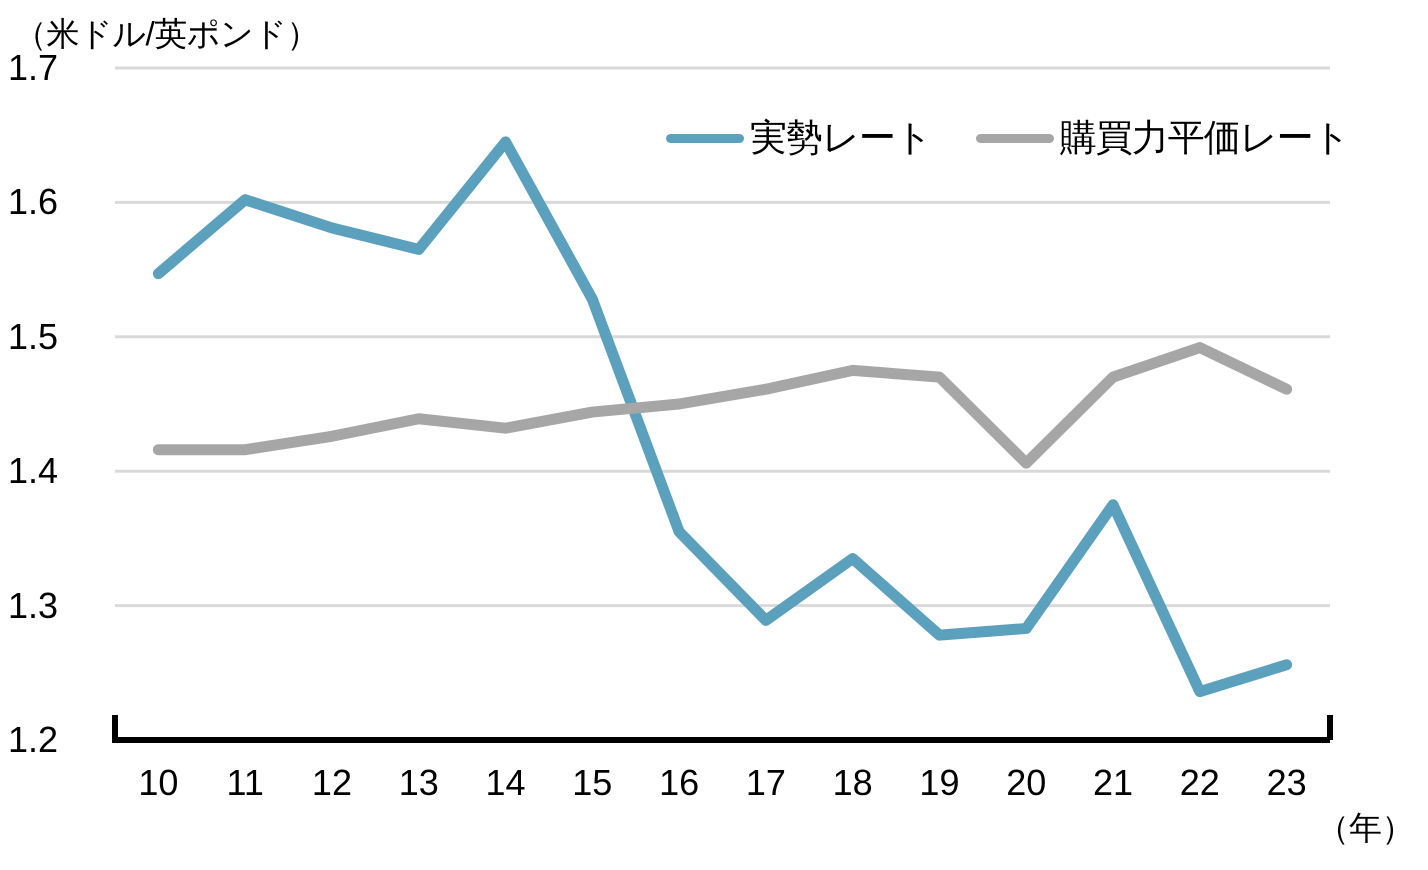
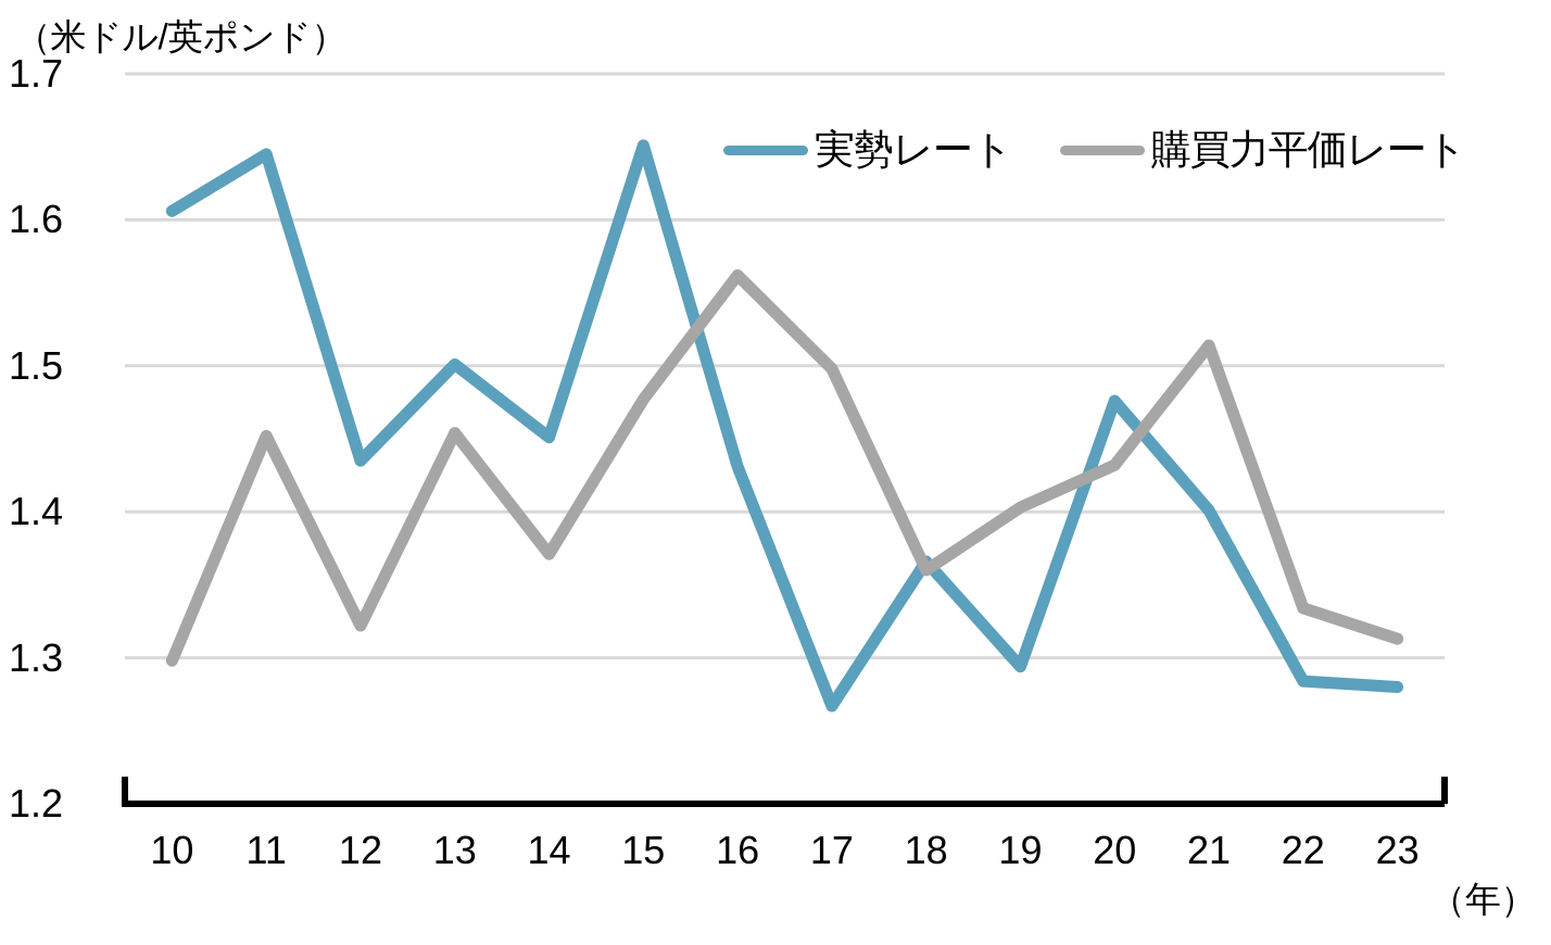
実勢レート/10: 1.547 -> 1.606
購買力平価レート/10: 1.416 -> 1.298
実勢レート/11: 1.602 -> 1.645
購買力平価レート/11: 1.416 -> 1.452
実勢レート/12: 1.581 -> 1.435
購買力平価レート/12: 1.426 -> 1.322
実勢レート/13: 1.565 -> 1.501
購買力平価レート/13: 1.439 -> 1.454
実勢レート/14: 1.645 -> 1.451
購買力平価レート/14: 1.432 -> 1.371
実勢レート/15: 1.528 -> 1.651
購買力平価レート/15: 1.444 -> 1.477
実勢レート/16: 1.355 -> 1.431
購買力平価レート/16: 1.450 -> 1.562
実勢レート/17: 1.289 -> 1.267
購買力平価レート/17: 1.461 -> 1.498
実勢レート/18: 1.335 -> 1.366
購買力平価レート/18: 1.475 -> 1.360
実勢レート/19: 1.278 -> 1.294
購買力平価レート/19: 1.470 -> 1.403
実勢レート/20: 1.283 -> 1.476
購買力平価レート/20: 1.406 -> 1.432
実勢レート/21: 1.375 -> 1.401
購買力平価レート/21: 1.470 -> 1.514
実勢レート/22: 1.236 -> 1.284
購買力平価レート/22: 1.492 -> 1.334
実勢レート/23: 1.256 -> 1.280
購買力平価レート/23: 1.461 -> 1.313
